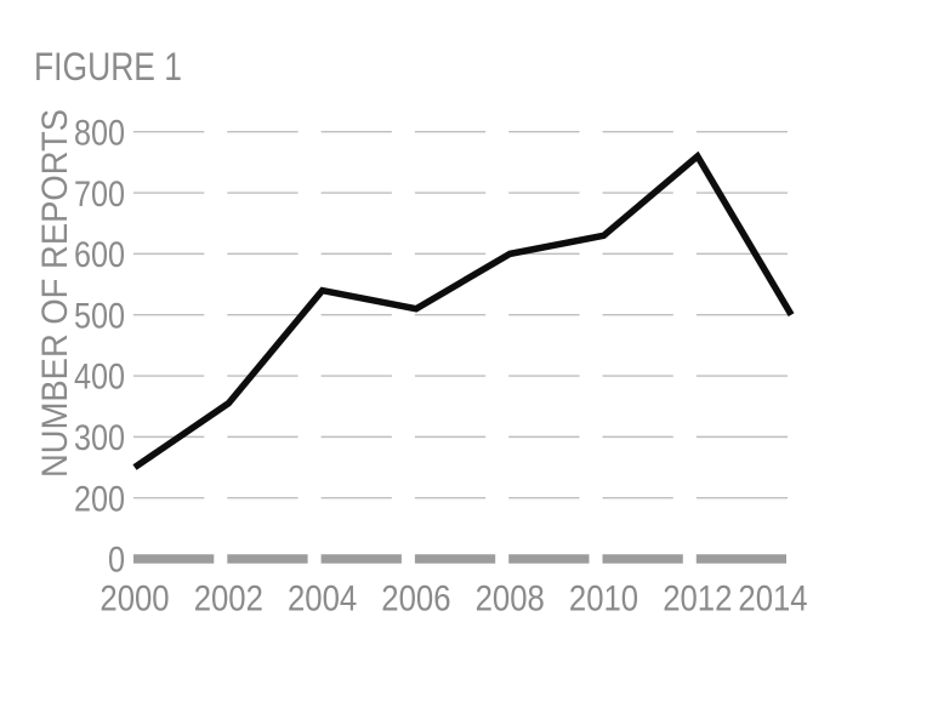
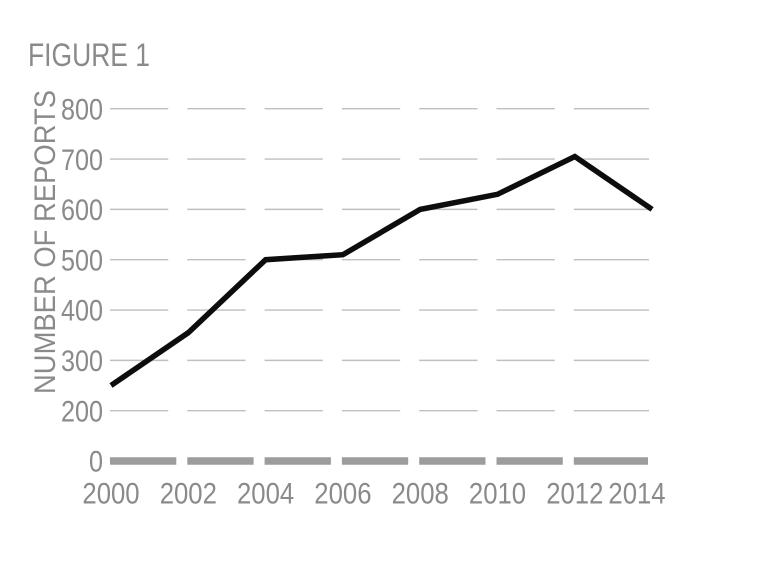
2004: 540 -> 500
2012: 760 -> 700
2014: 500 -> 600
